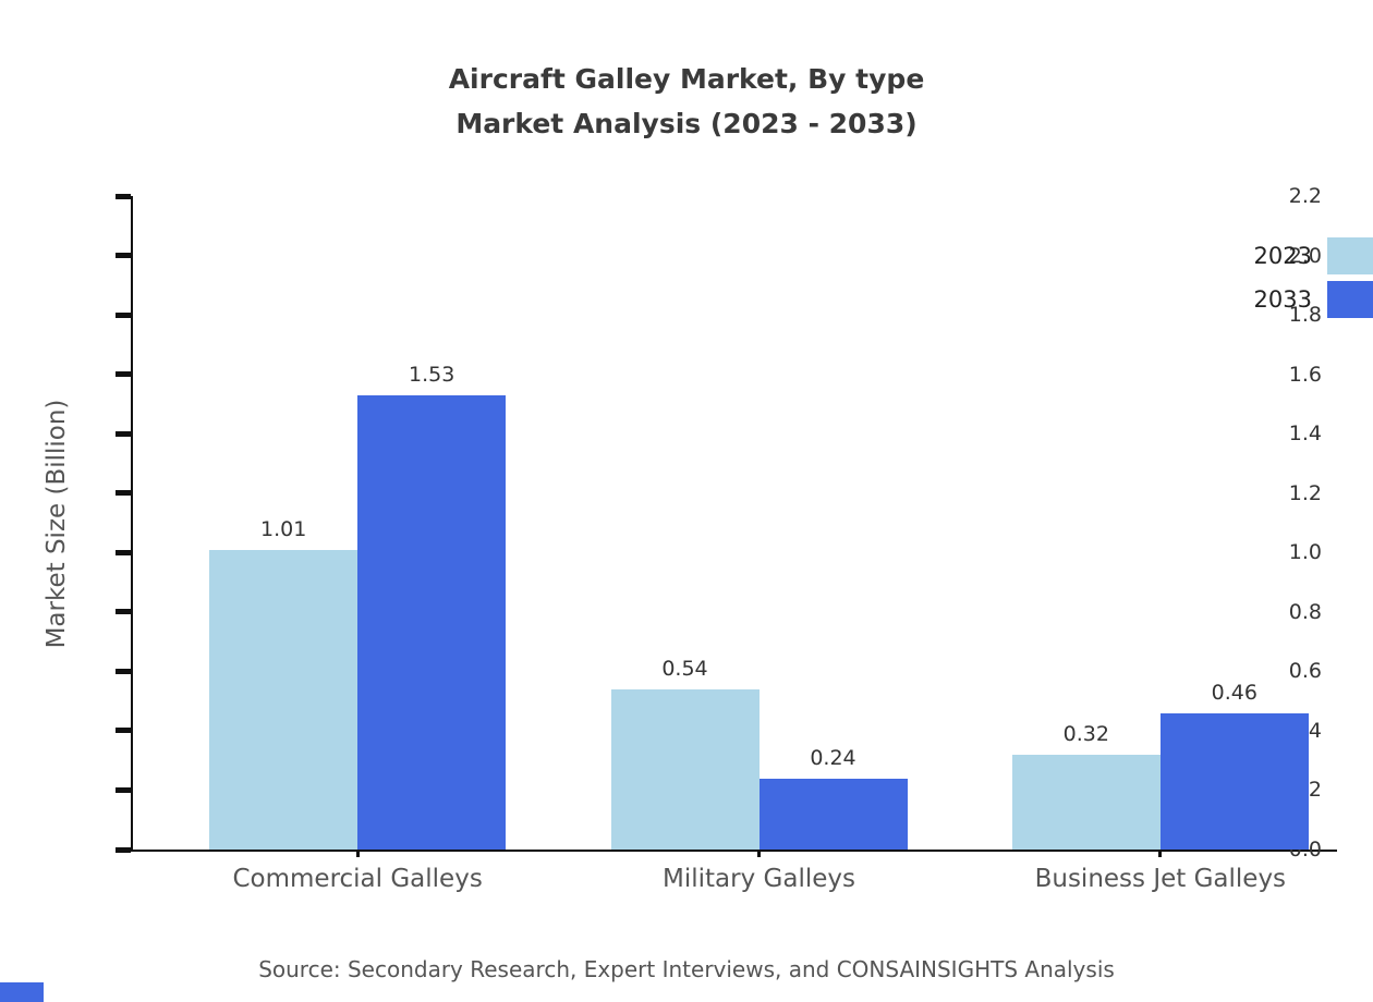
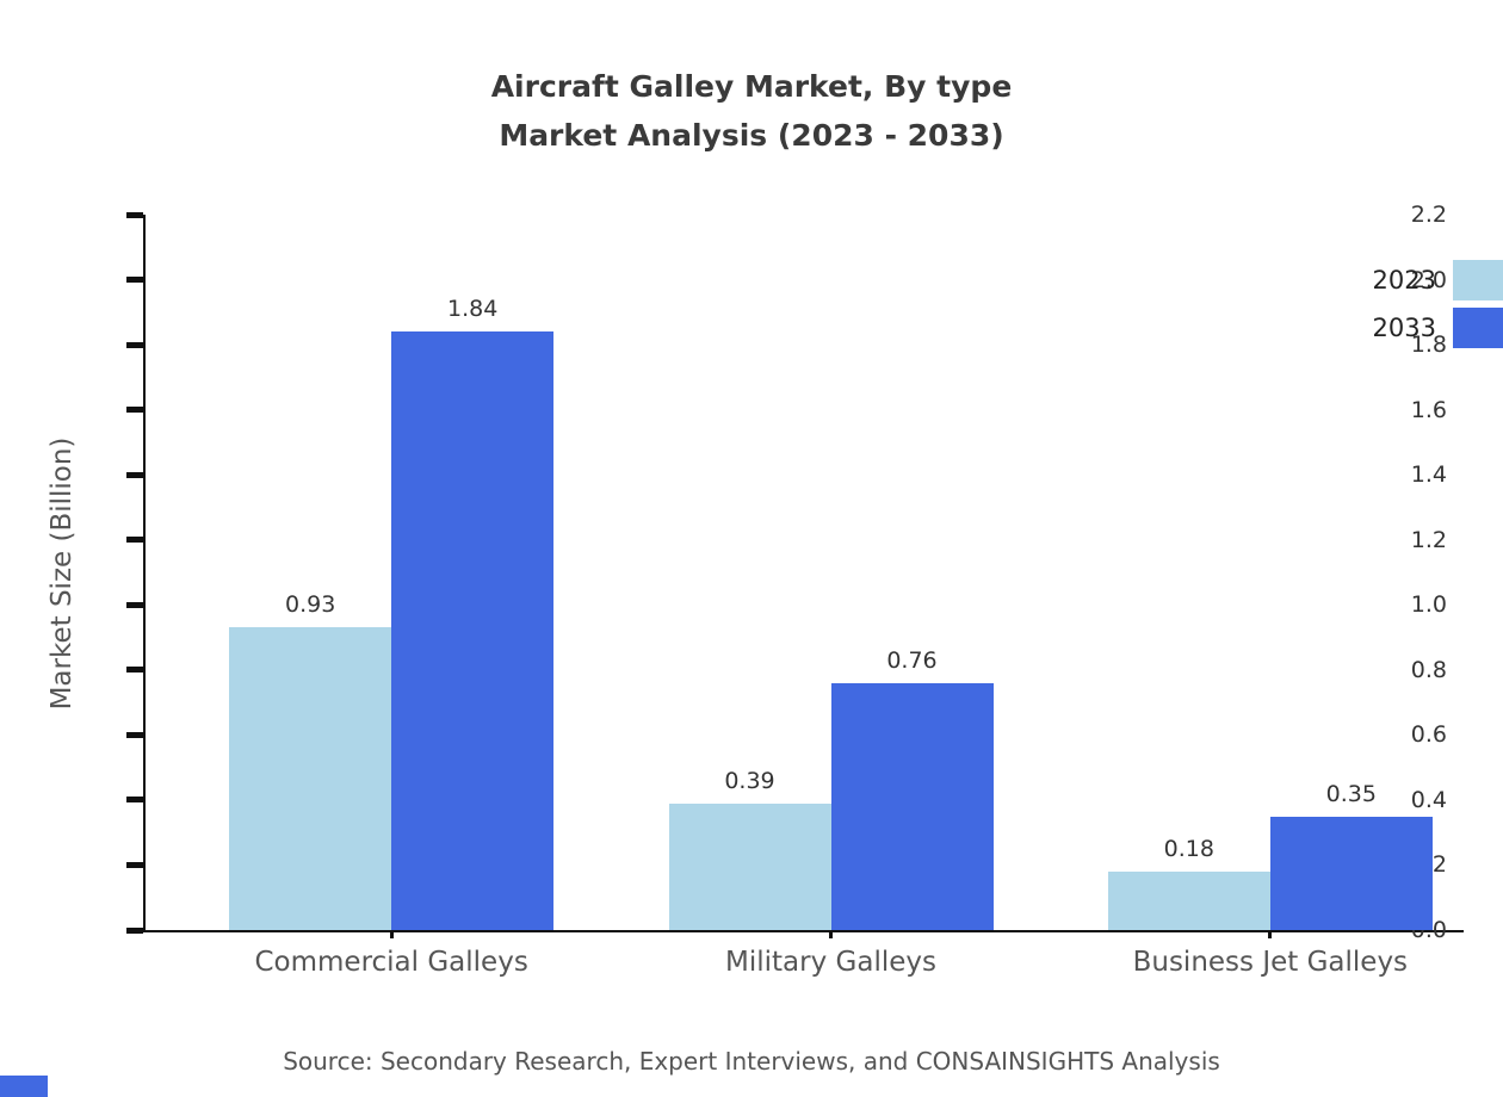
2023/Commercial Galleys: 1.01 -> 0.93
2033/Commercial Galleys: 1.53 -> 1.84
2023/Military Galleys: 0.54 -> 0.39
2033/Military Galleys: 0.24 -> 0.76
2023/Business Jet Galleys: 0.32 -> 0.18
2033/Business Jet Galleys: 0.46 -> 0.35
